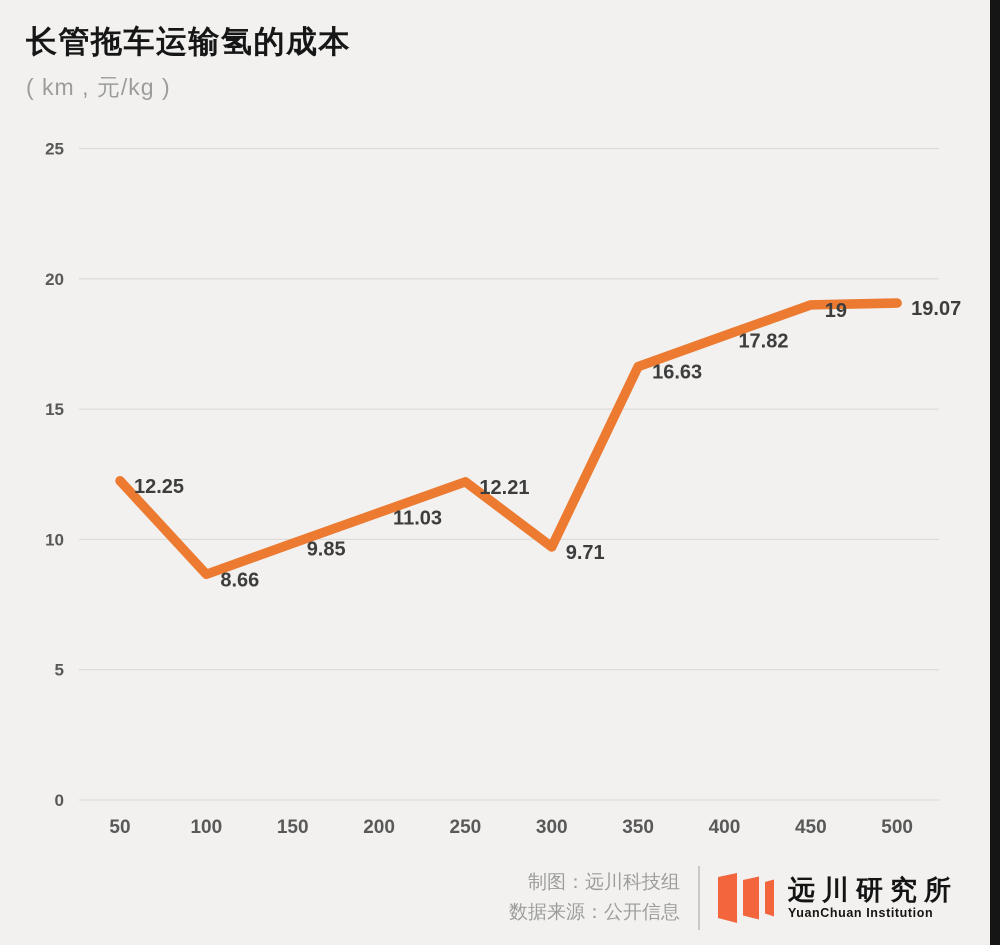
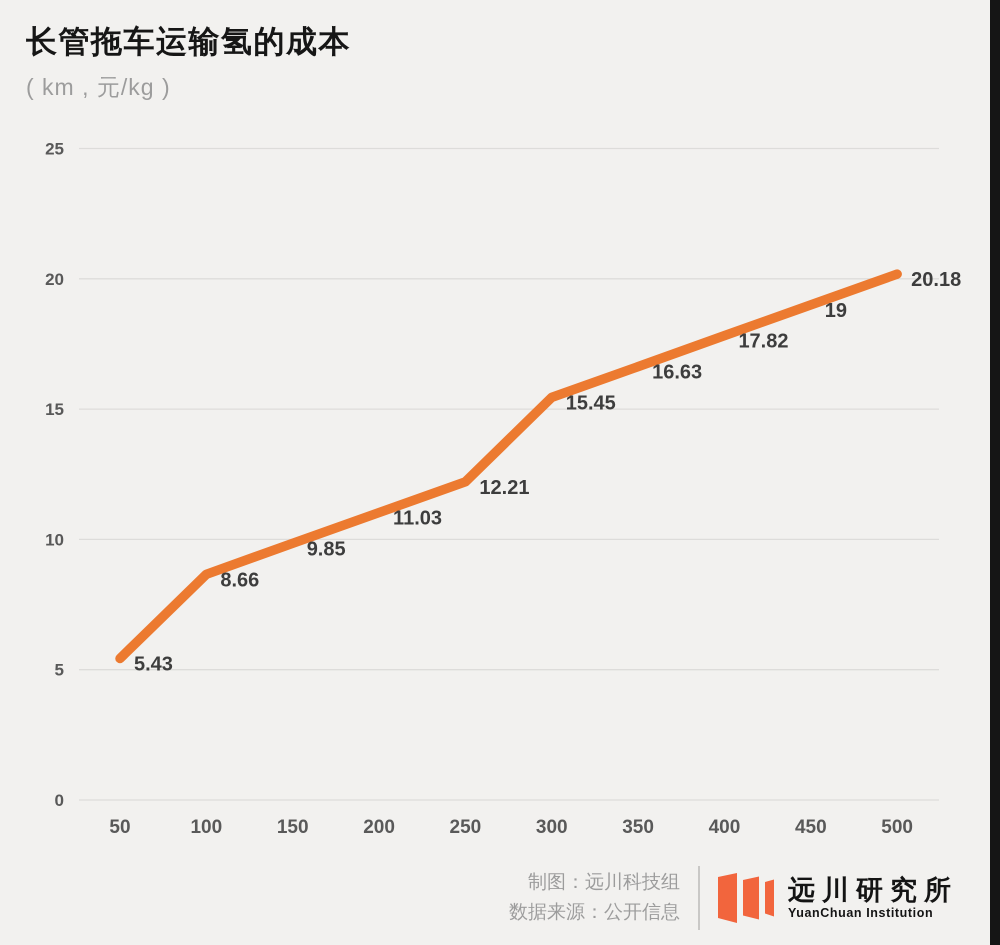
50: 12.25 -> 5.43
300: 9.71 -> 15.45
500: 19.07 -> 20.18
